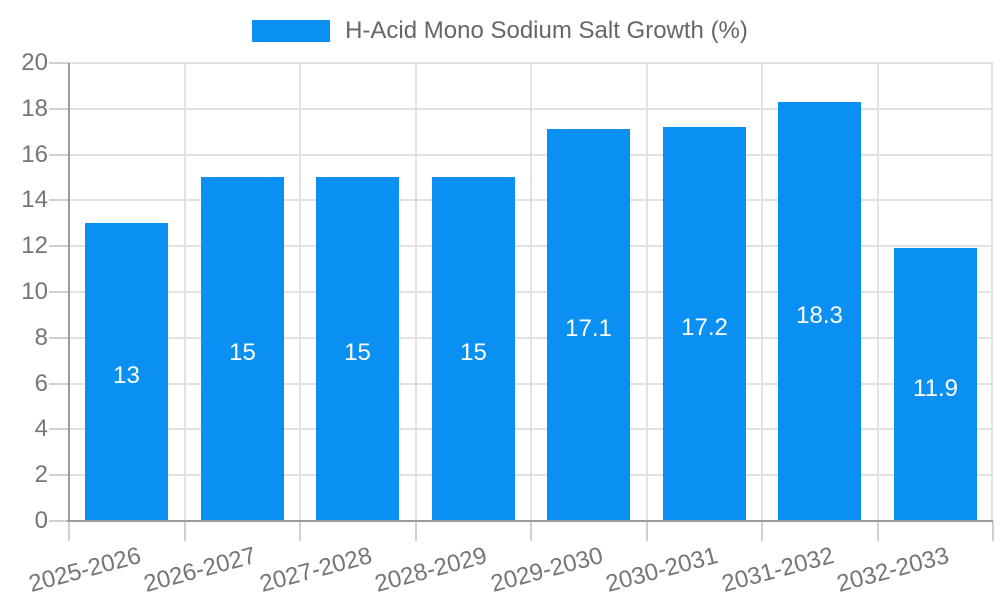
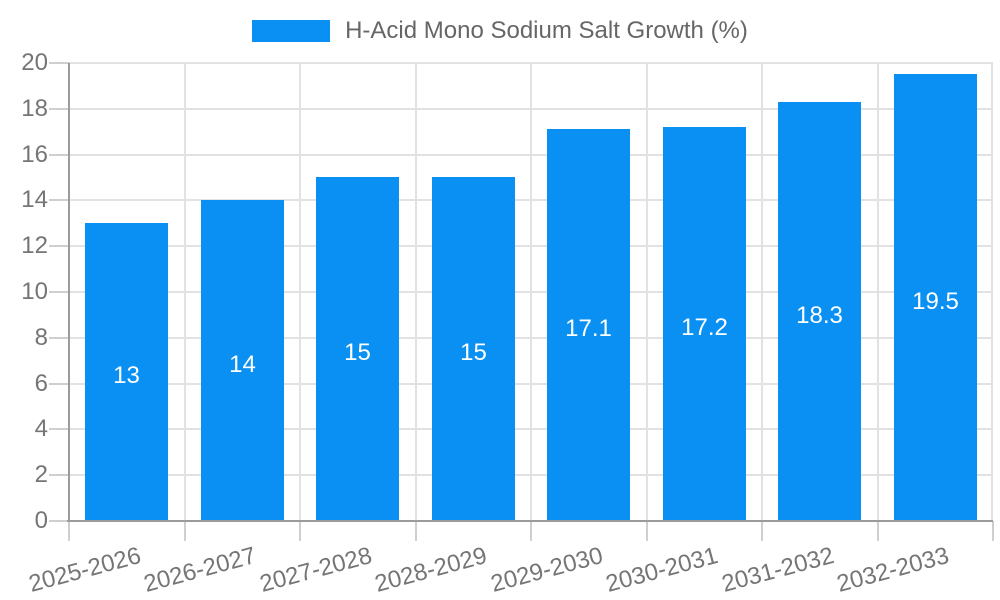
2026-2027: 15 -> 14
2032-2033: 11.9 -> 19.5
